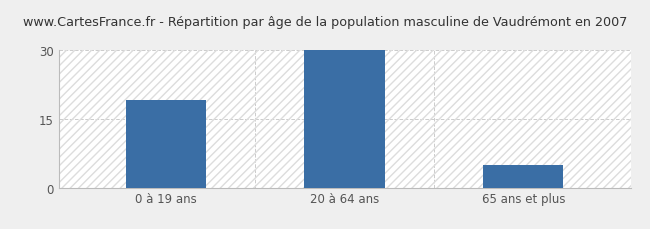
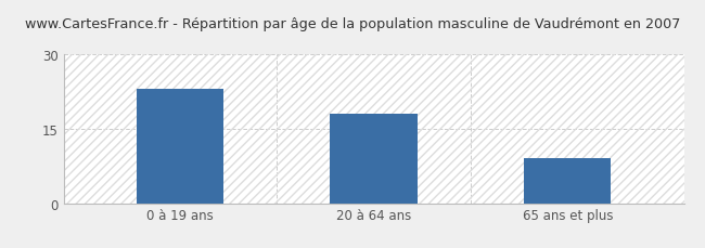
0 à 19 ans: 19 -> 23
20 à 64 ans: 30 -> 18
65 ans et plus: 5 -> 9
